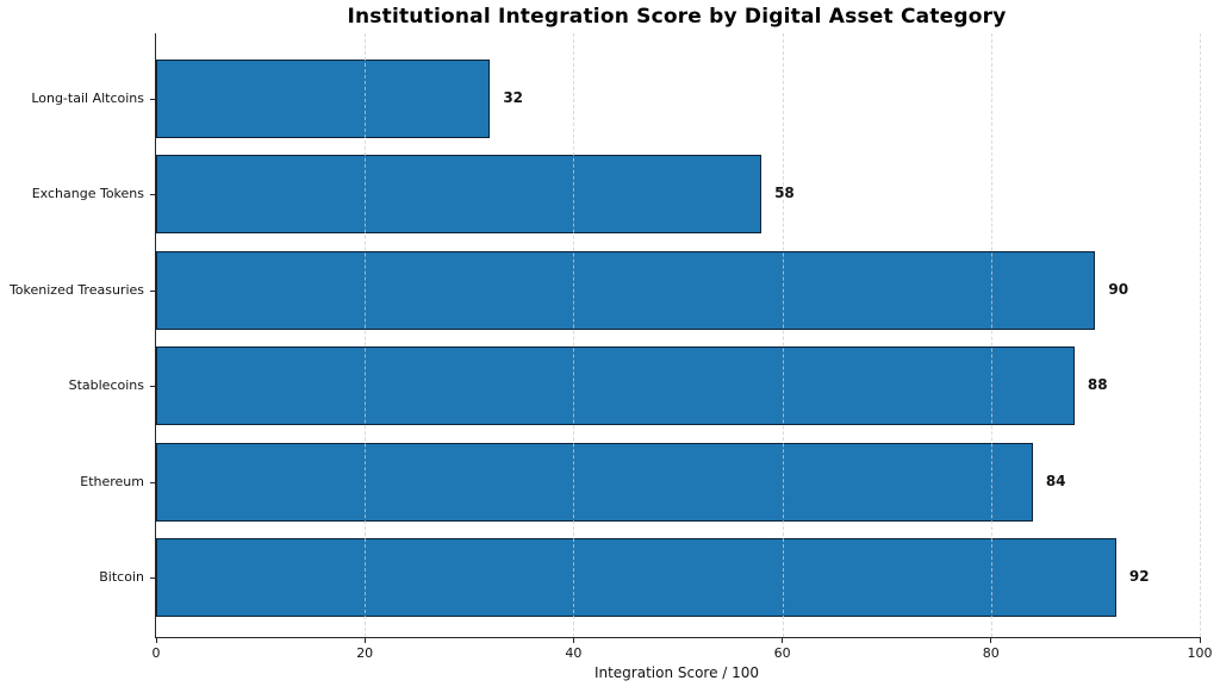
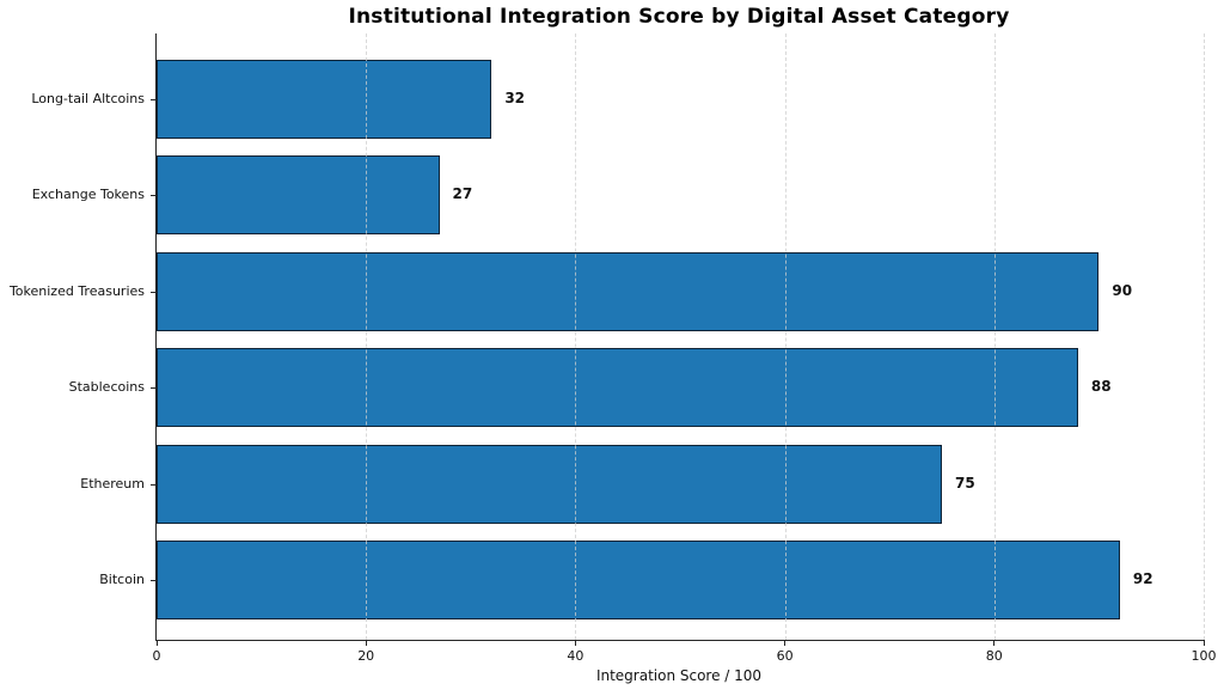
Exchange Tokens: 58 -> 27
Ethereum: 84 -> 75
